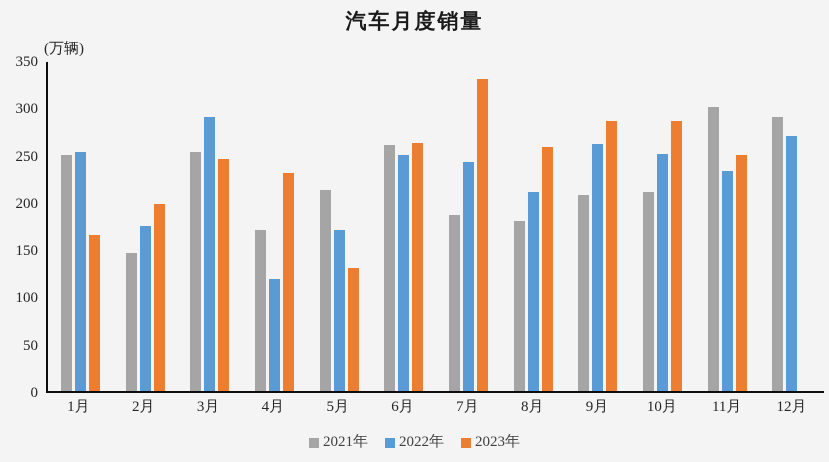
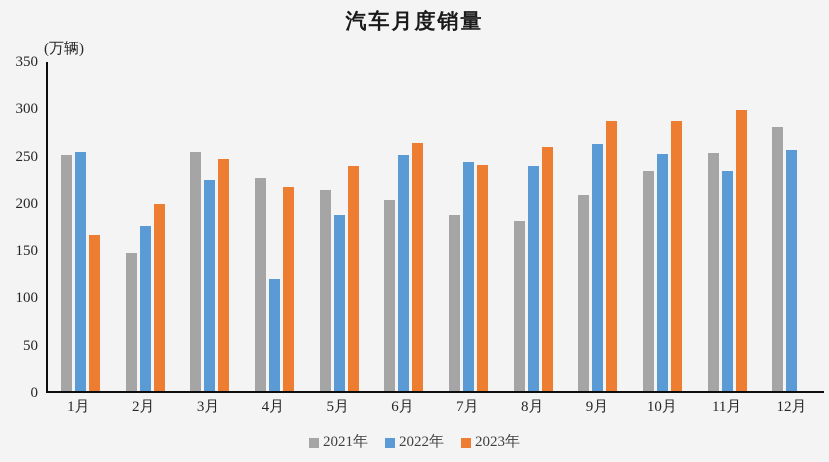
2022年/3月: 290 -> 220
2021年/4月: 170 -> 220
2023年/4月: 230 -> 220
2022年/5月: 170 -> 190
2023年/5月: 130 -> 240
2021年/6月: 260 -> 200
2023年/7月: 330 -> 240
2022年/8月: 210 -> 240
2021年/10月: 210 -> 230
2021年/11月: 300 -> 250
2023年/11月: 250 -> 300
2021年/12月: 290 -> 280
2022年/12月: 270 -> 260
